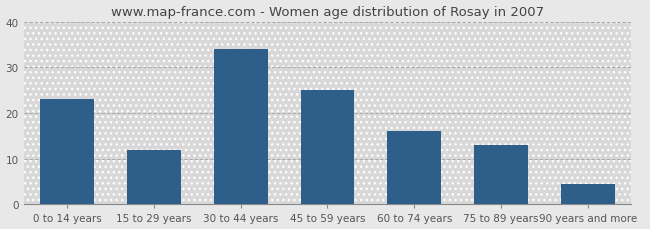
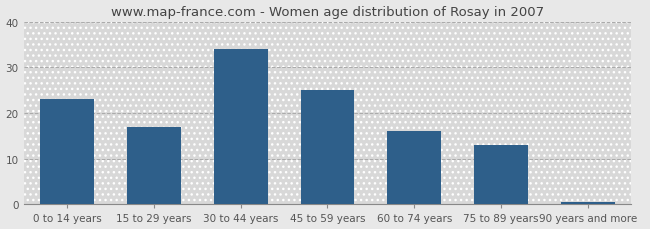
15 to 29 years: 12.0 -> 17.0
90 years and more: 4.5 -> 0.5
